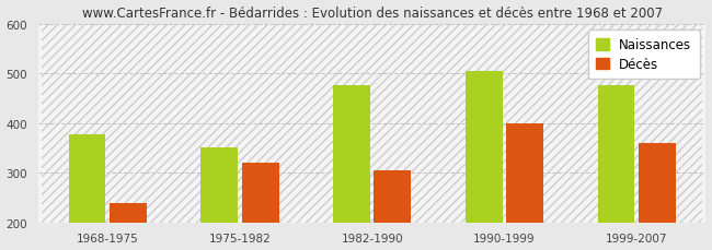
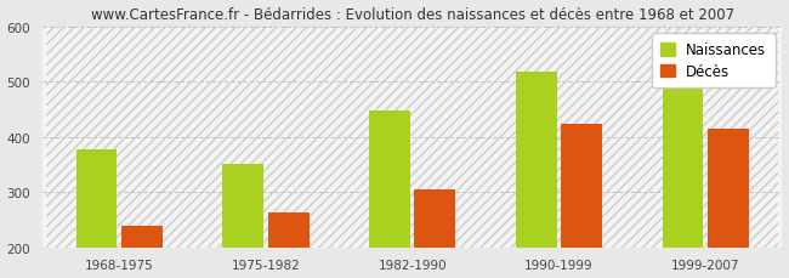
Décès/1975-1982: 320 -> 263
Naissances/1982-1990: 475 -> 447
Naissances/1990-1999: 505 -> 518
Décès/1990-1999: 400 -> 424
Naissances/1999-2007: 475 -> 487
Décès/1999-2007: 360 -> 415
